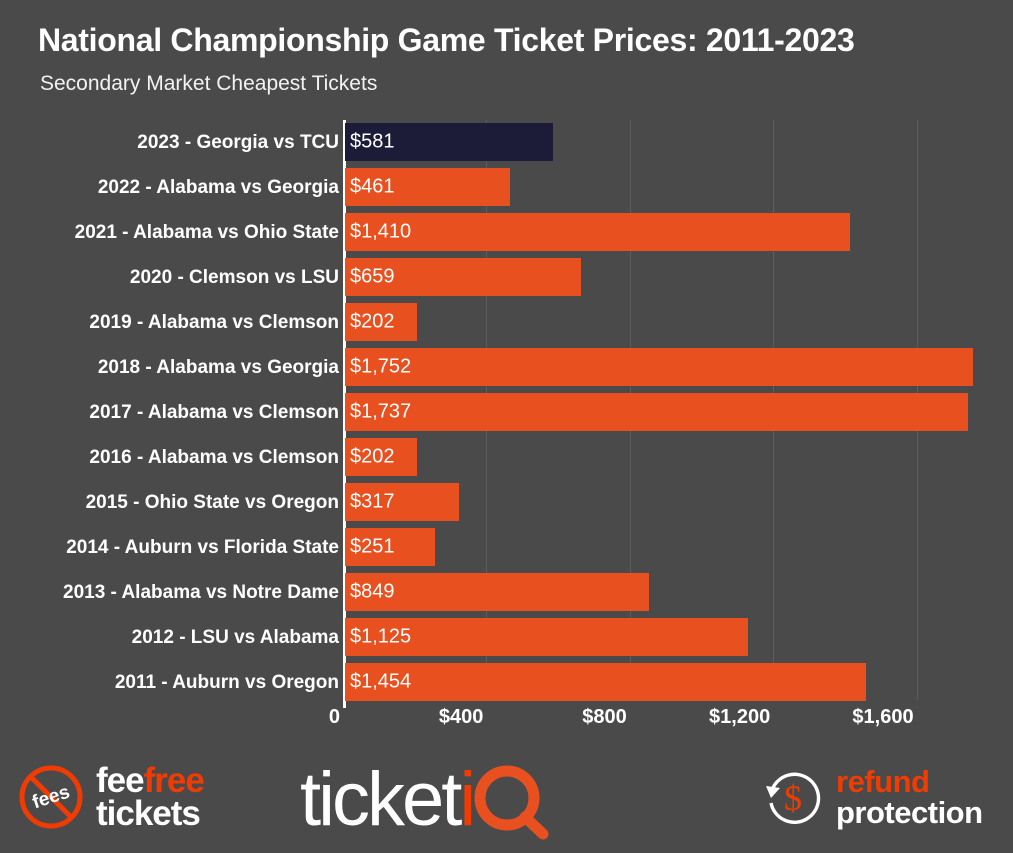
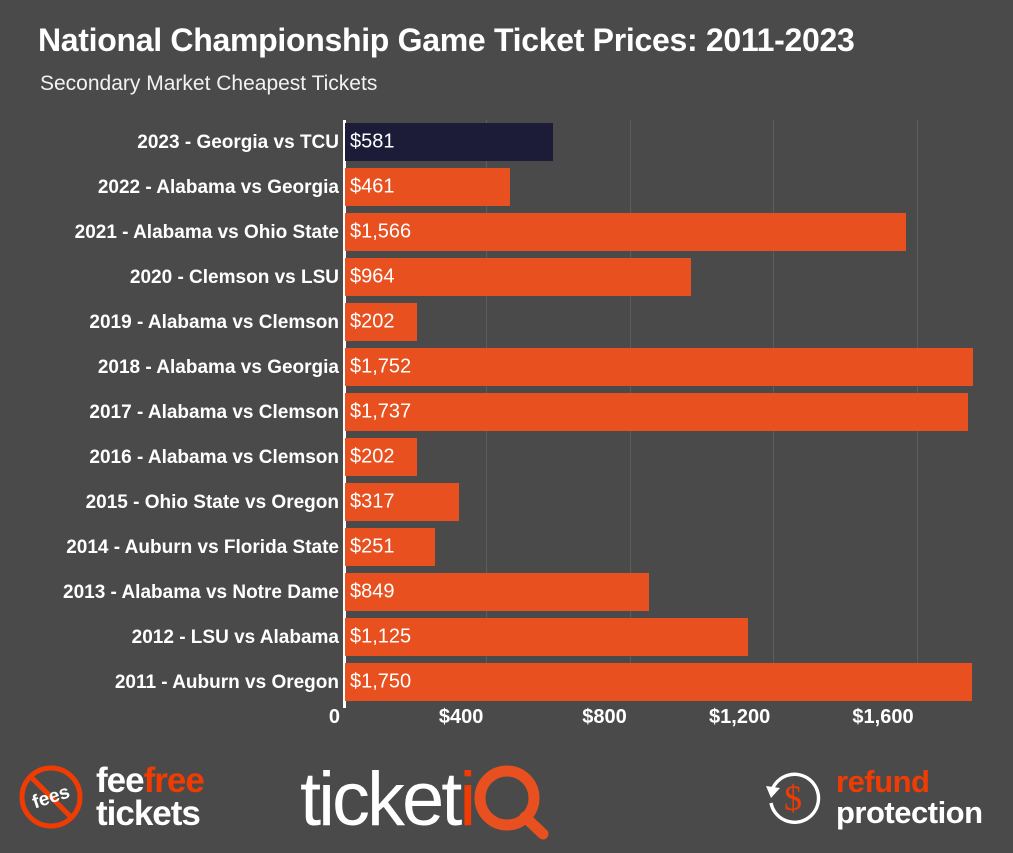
2021 - Alabama vs Ohio State: $1,410 -> $1,566
2020 - Clemson vs LSU: $659 -> $964
2011 - Auburn vs Oregon: $1,454 -> $1,750
